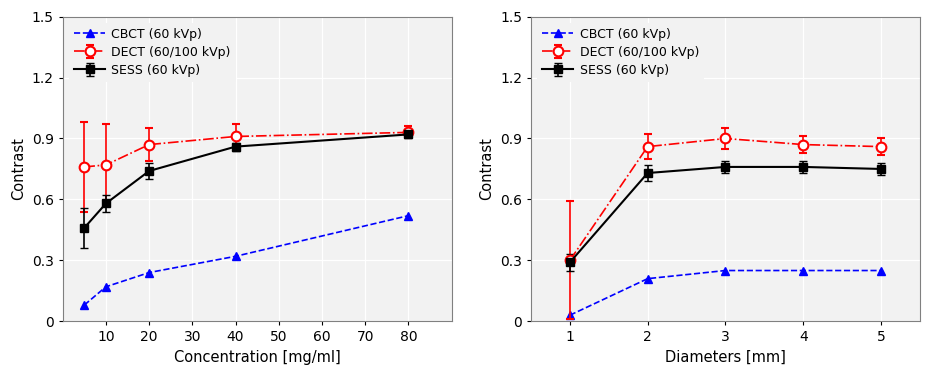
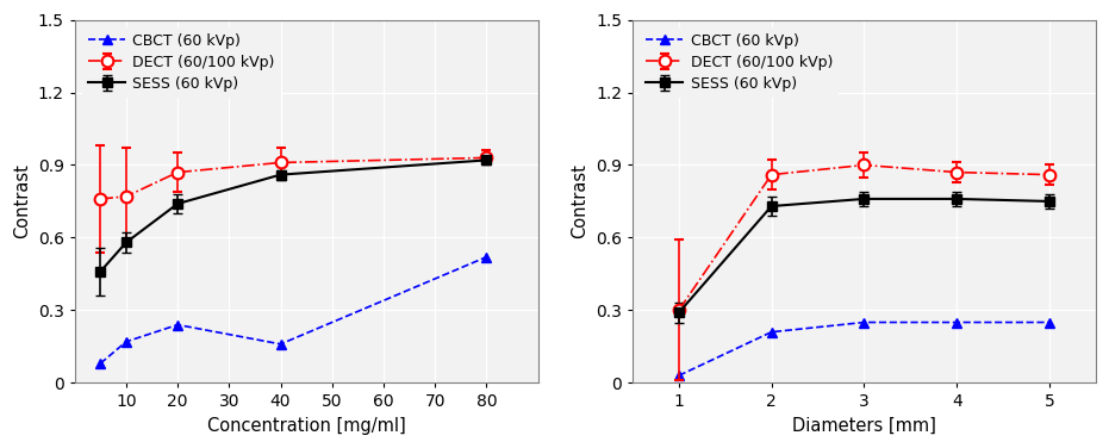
CBCT (60 kVp)/40: 0.32 -> 0.16
